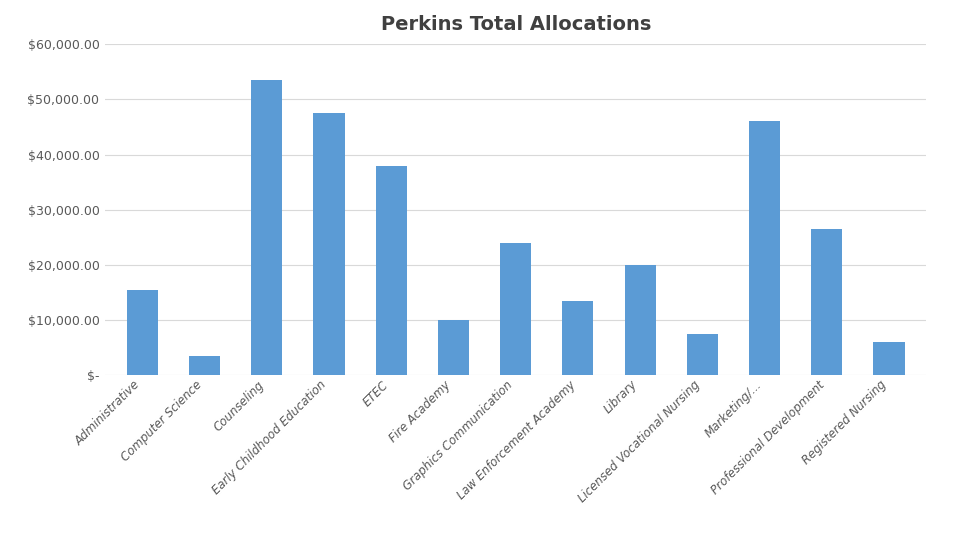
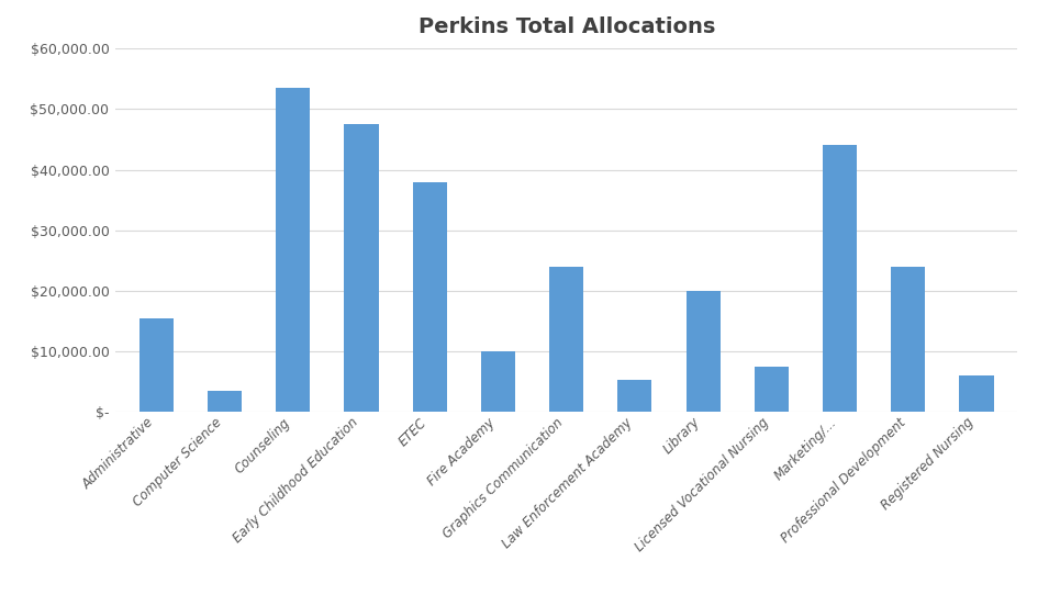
Law Enforcement Academy: $13,500 -> $5,400
Marketing/...: $46,000 -> $44,000
Professional Development: $26,500 -> $24,000
